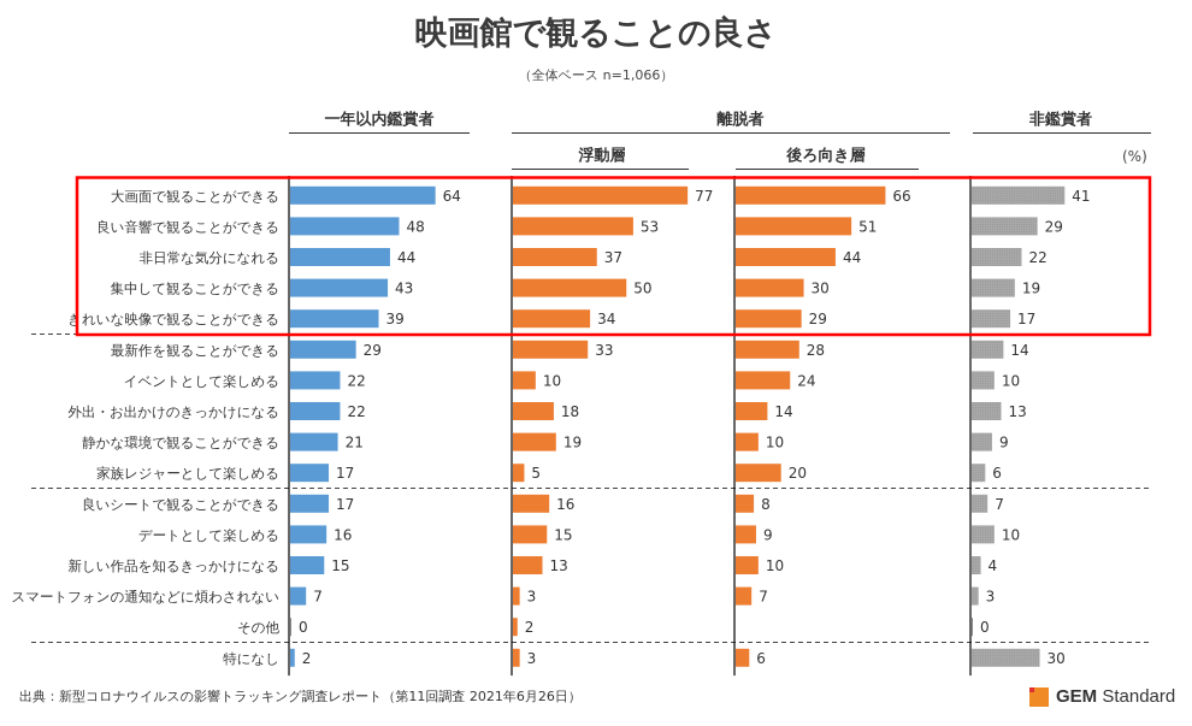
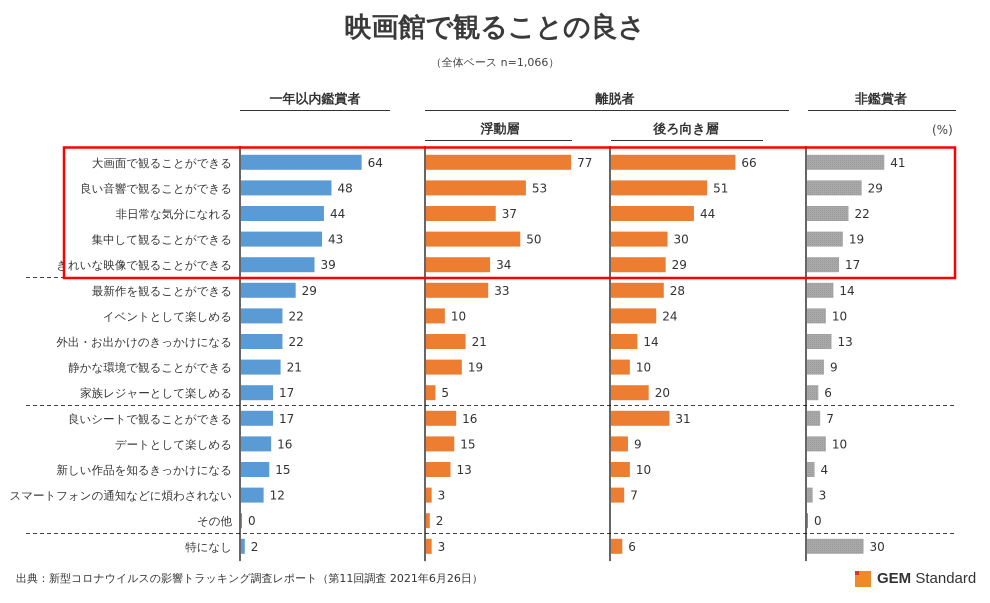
浮動層/外出・お出かけのきっかけになる: 18 -> 21
後ろ向き層/良いシートで観ることができる: 8 -> 31
一年以内鑑賞者/スマートフォンの通知などに煩わされない: 7 -> 12
